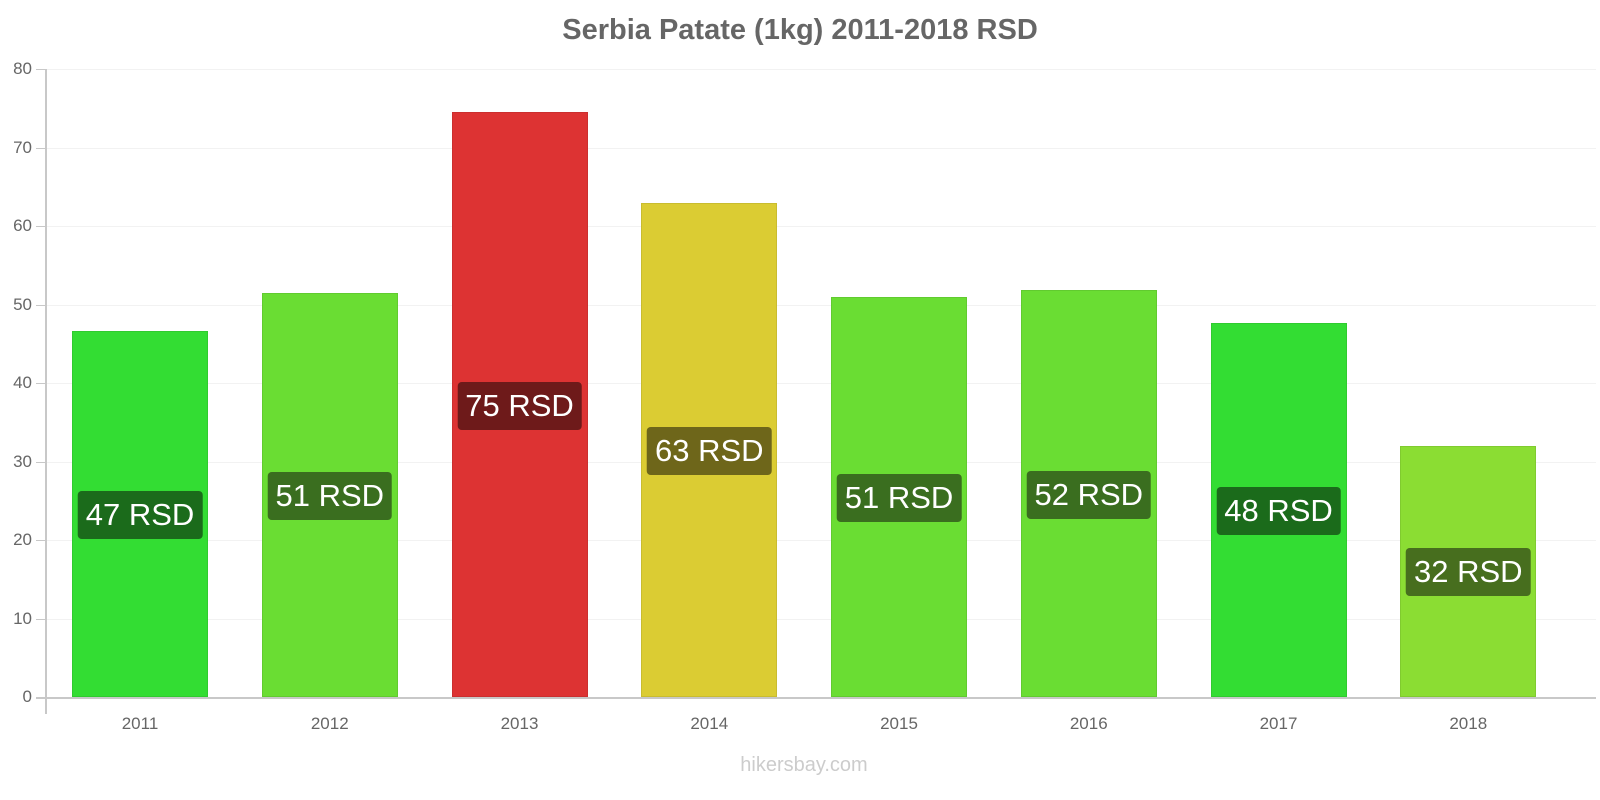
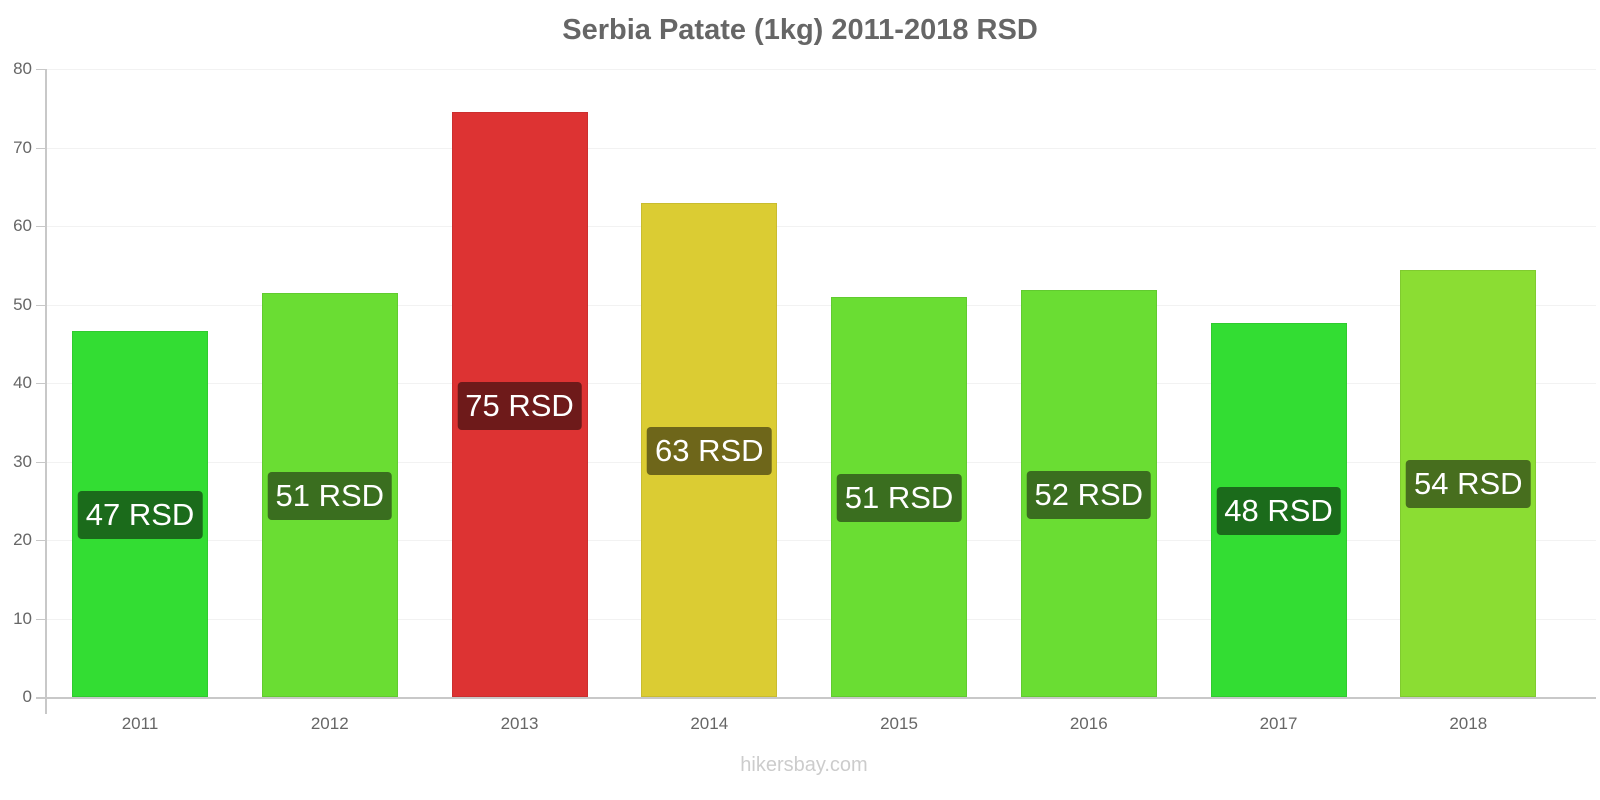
2018: 32 -> 54
